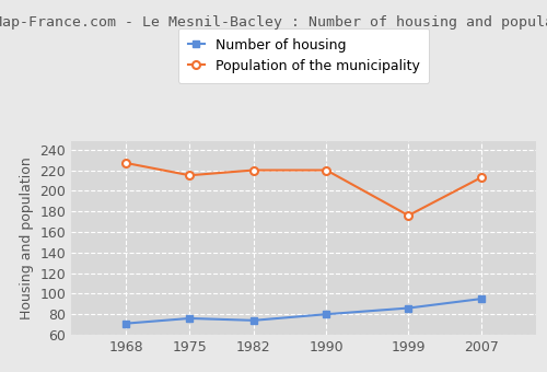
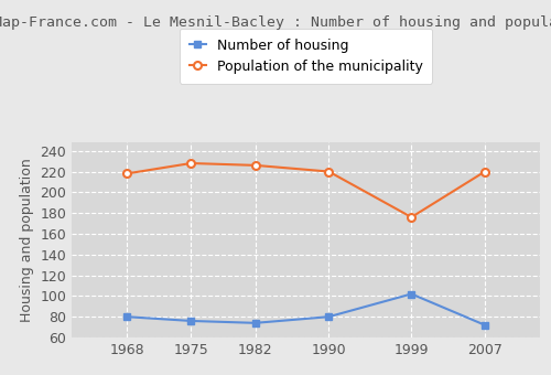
Number of housing/1968: 71 -> 80
Population of the municipality/1968: 227 -> 218
Population of the municipality/1975: 215 -> 228
Population of the municipality/1982: 220 -> 226
Number of housing/1999: 86 -> 102
Number of housing/2007: 95 -> 72
Population of the municipality/2007: 213 -> 220
